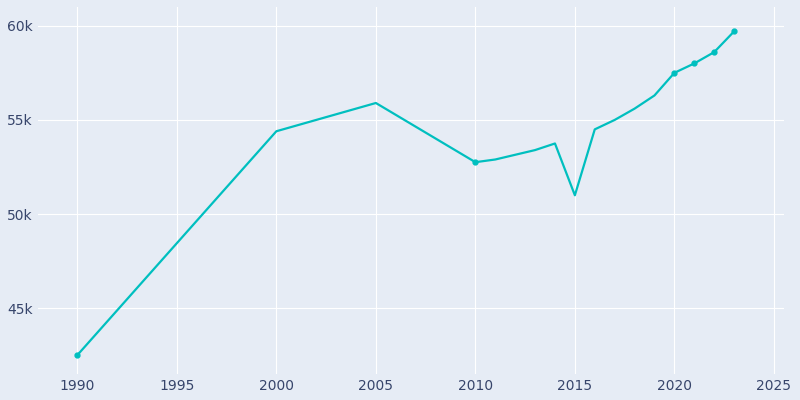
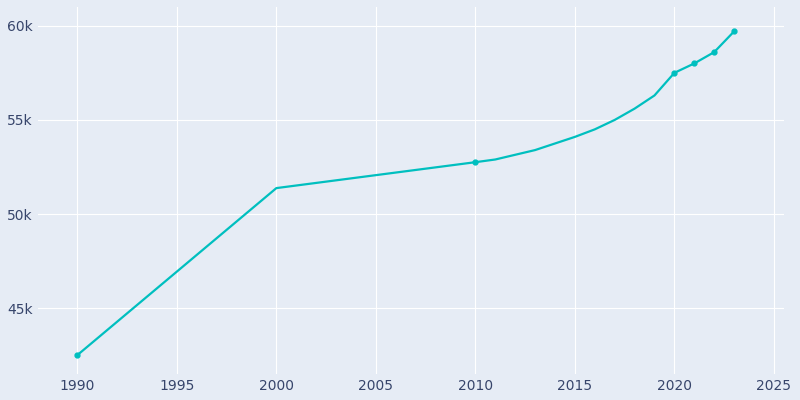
2000: 54.4k -> 51.4k
2005: 55.9k -> 52.1k
2015: 51.0k -> 54.1k
